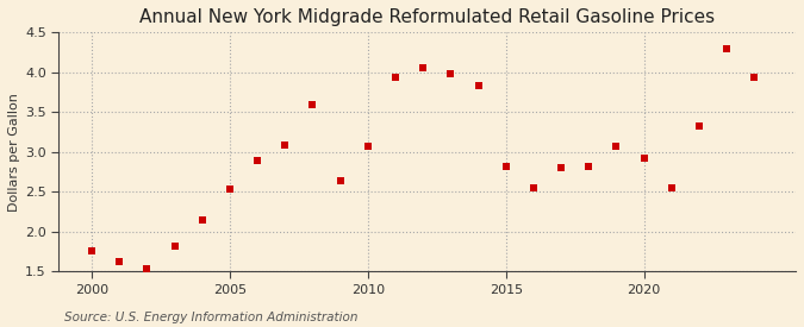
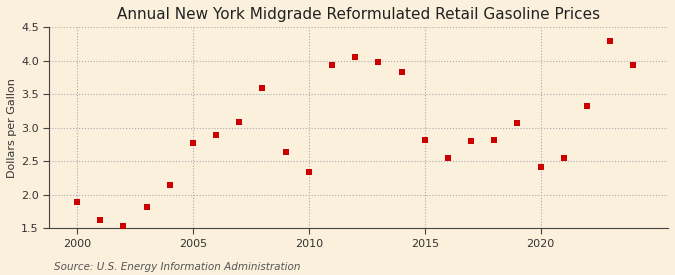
2000: 1.76 -> 1.90
2005: 2.54 -> 2.78
2010: 3.07 -> 2.34
2020: 2.93 -> 2.42
